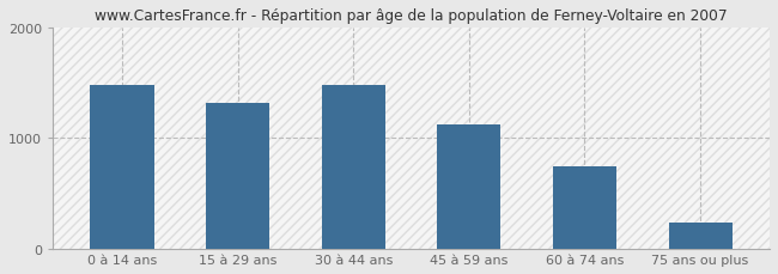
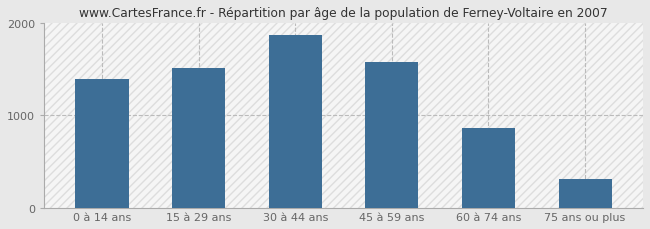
0 à 14 ans: 1480 -> 1390
15 à 29 ans: 1320 -> 1510
30 à 44 ans: 1480 -> 1870
45 à 59 ans: 1120 -> 1580
60 à 74 ans: 740 -> 860
75 ans ou plus: 240 -> 310
